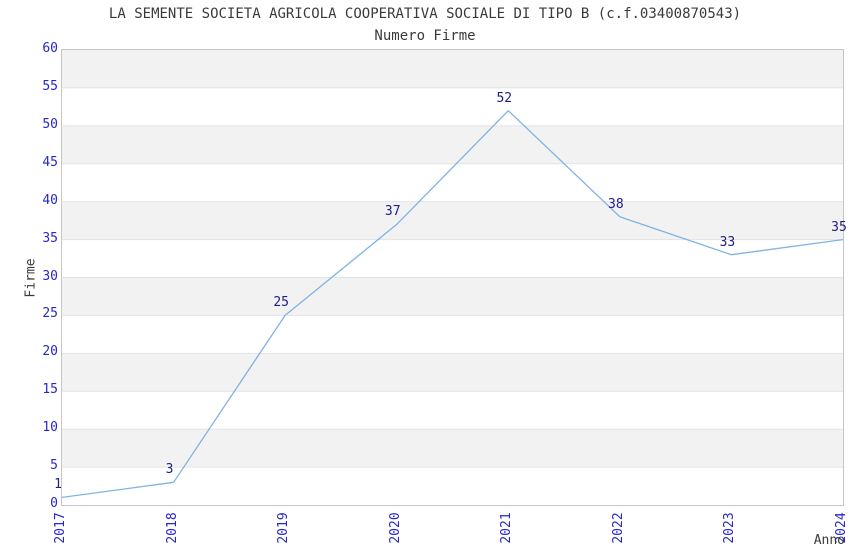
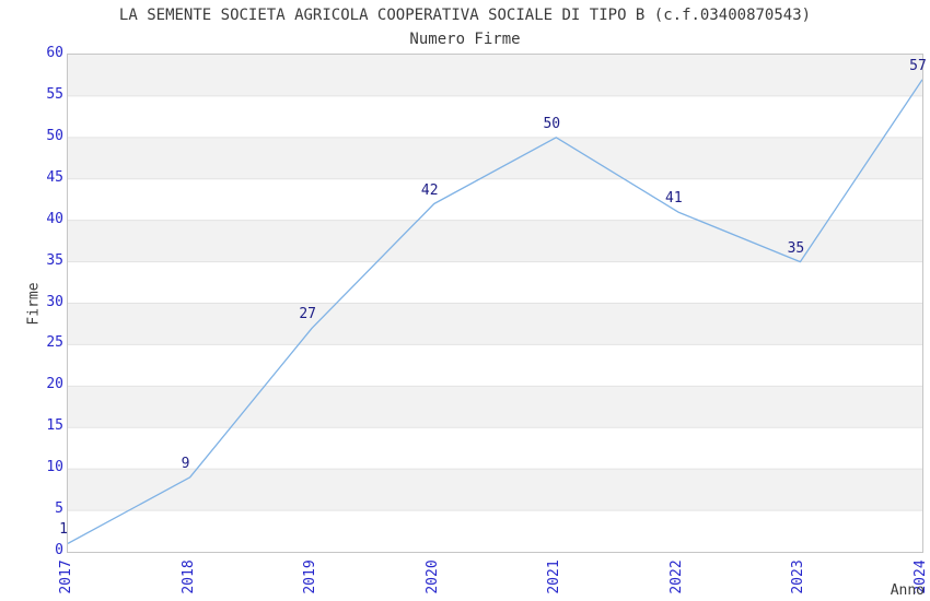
2018: 3 -> 9
2019: 25 -> 27
2020: 37 -> 42
2021: 52 -> 50
2022: 38 -> 41
2023: 33 -> 35
2024: 35 -> 57
